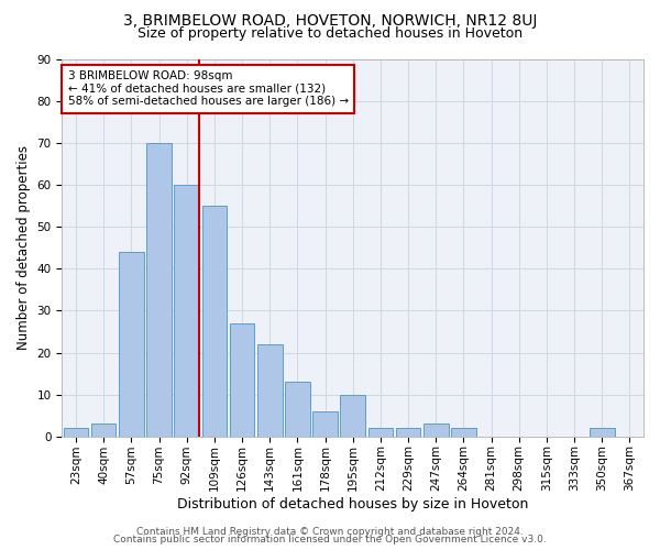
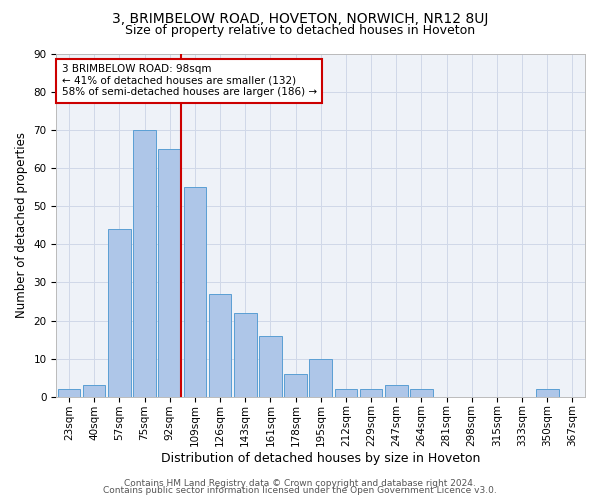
92sqm: 60 -> 65
161sqm: 13 -> 16
